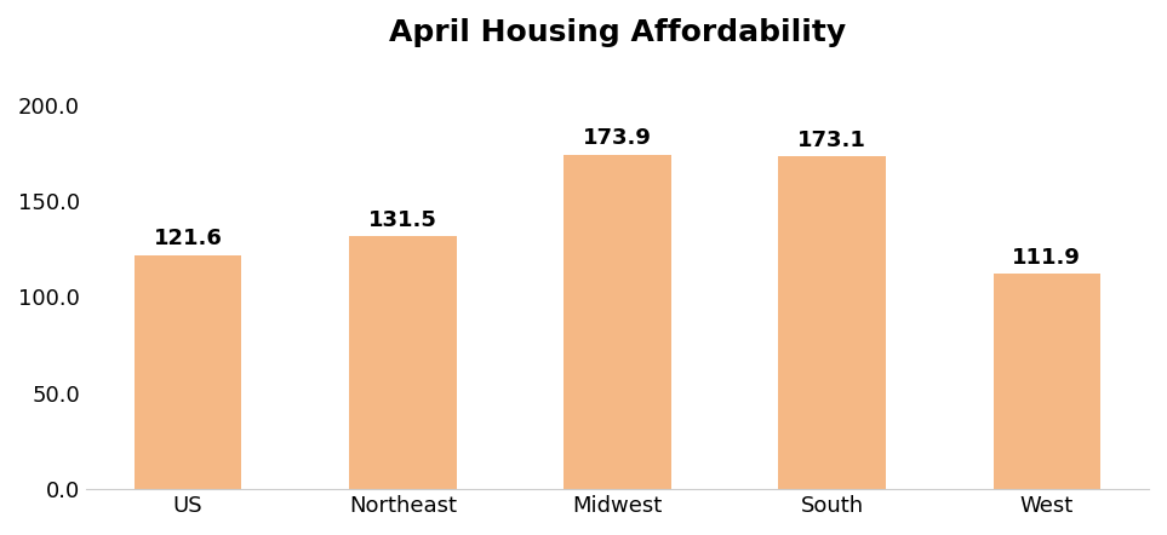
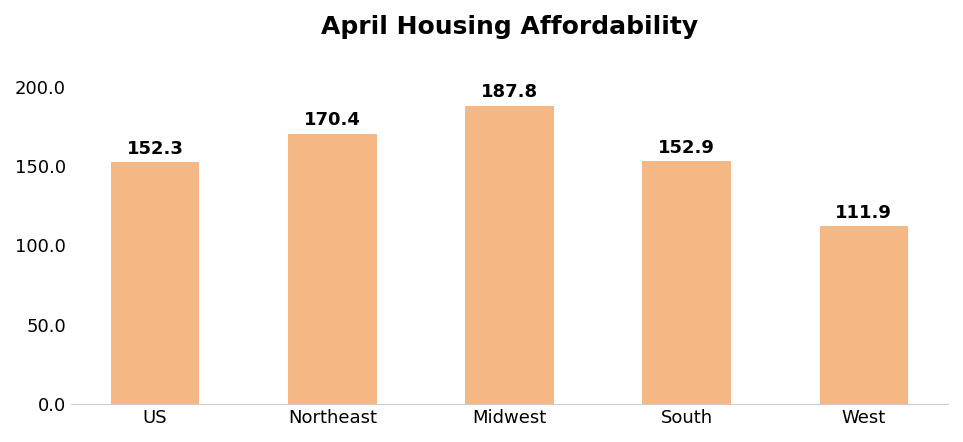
US: 121.6 -> 152.3
Northeast: 131.5 -> 170.4
Midwest: 173.9 -> 187.8
South: 173.1 -> 152.9
